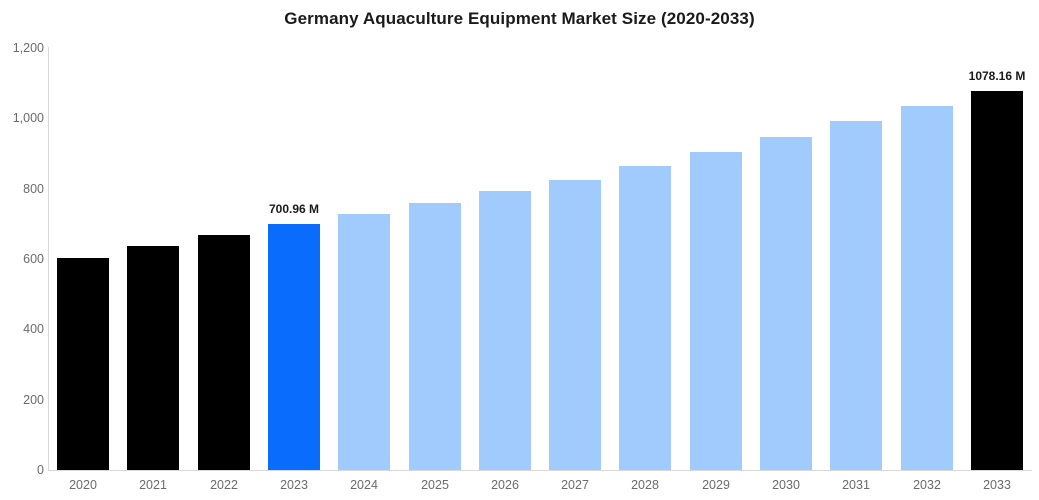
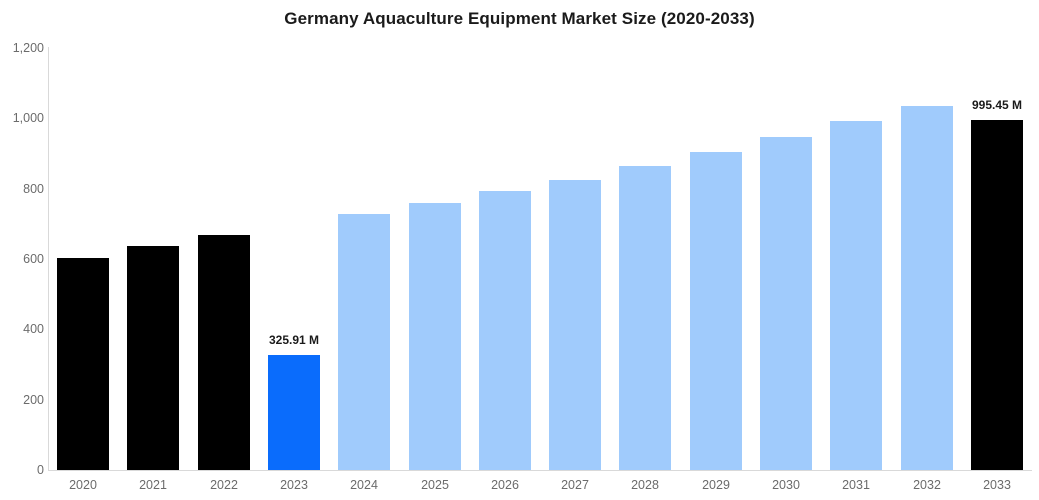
2023: 700.96 -> 325.91
2033: 1078.16 -> 995.45
